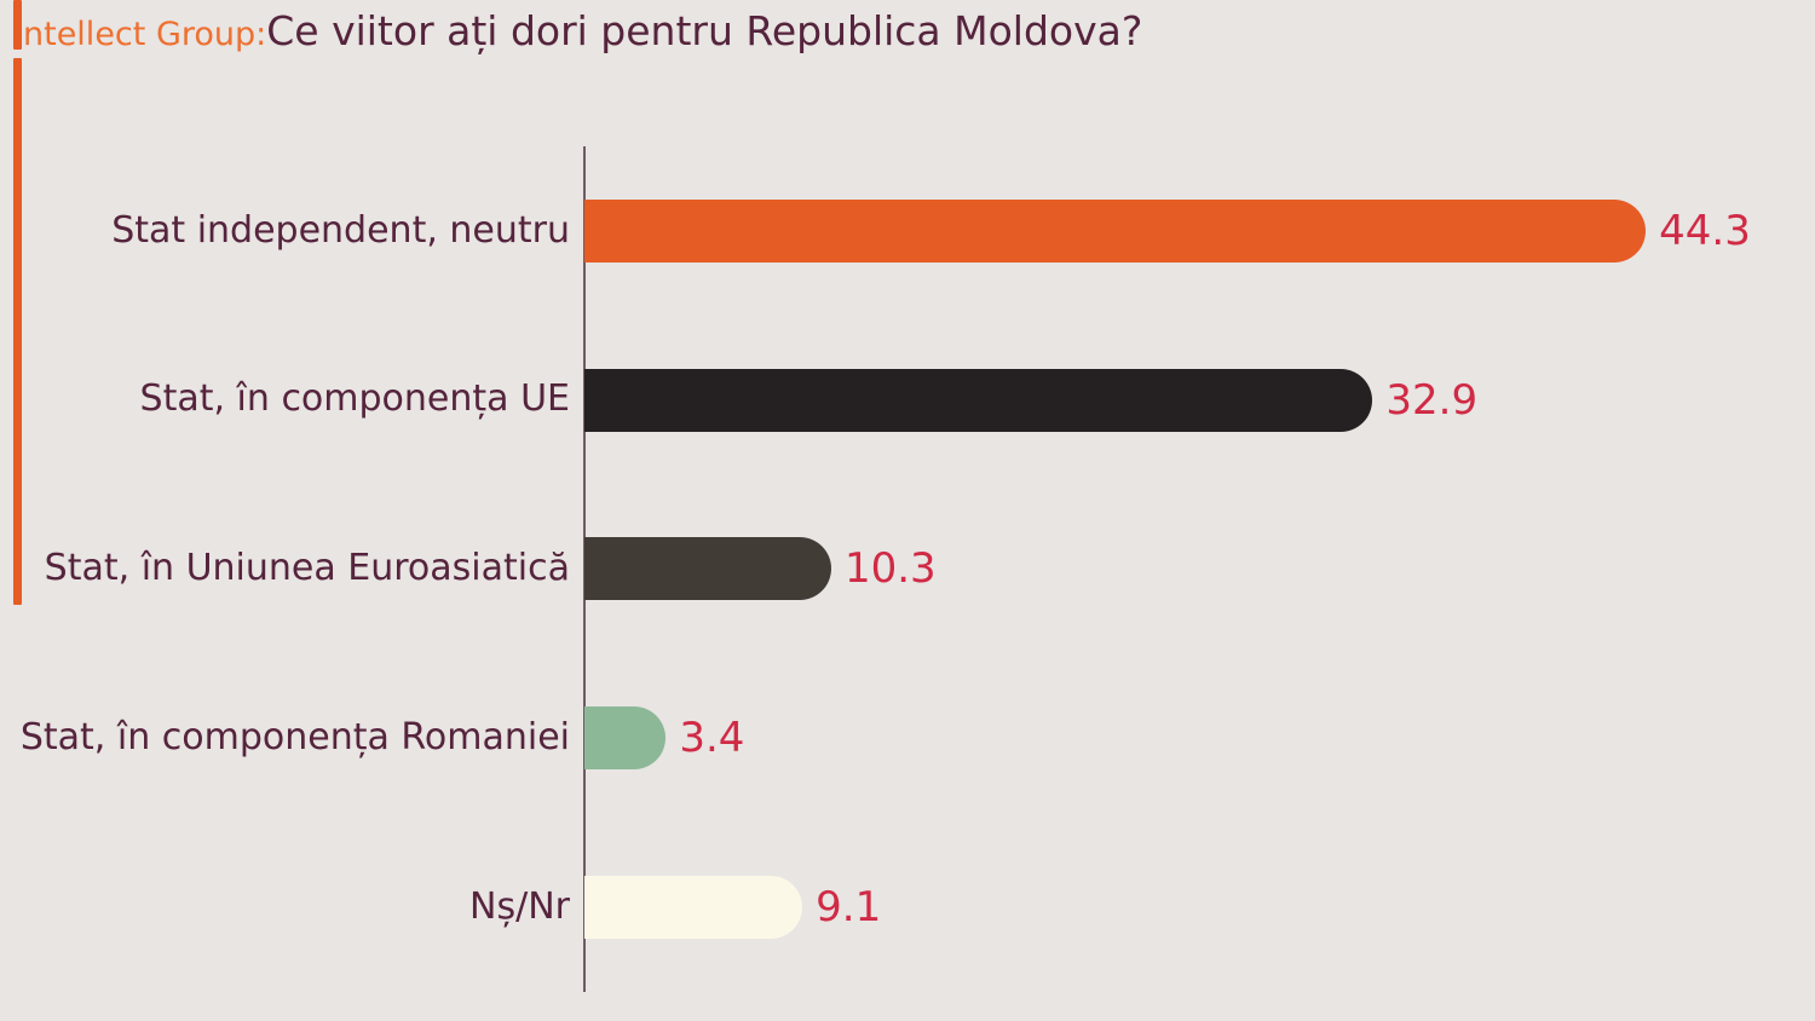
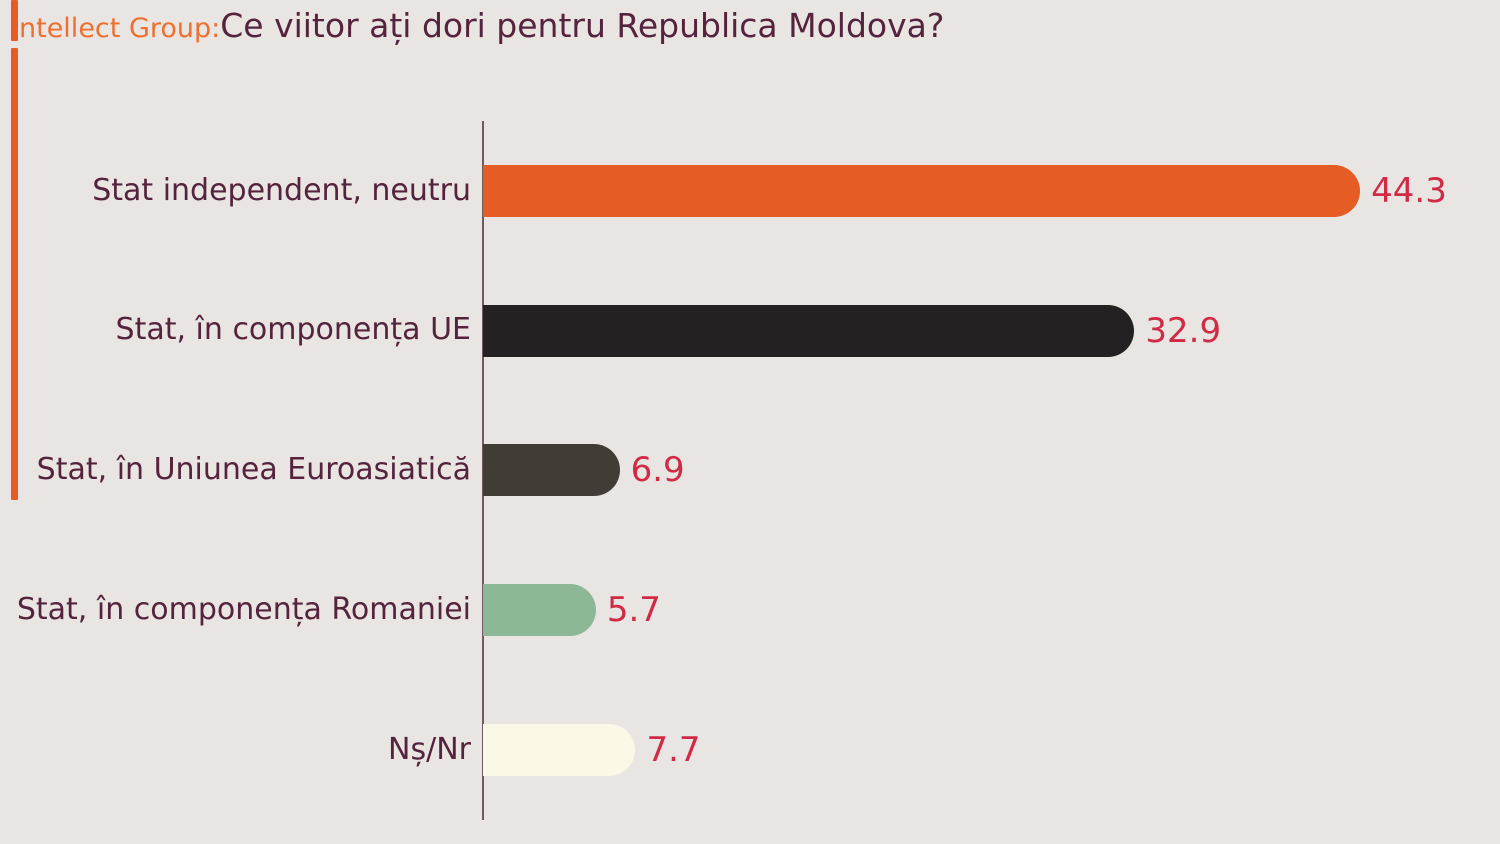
Stat, în Uniunea Euroasiatică: 10.3 -> 6.9
Stat, în componența Romaniei: 3.4 -> 5.7
Nș/Nr: 9.1 -> 7.7
